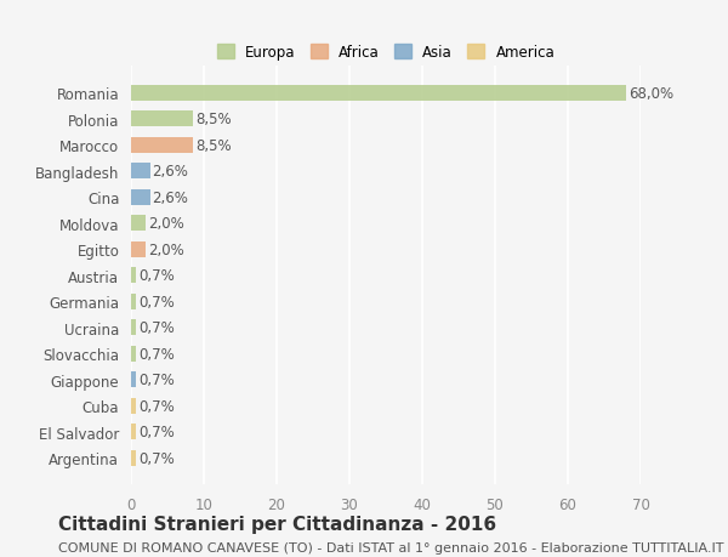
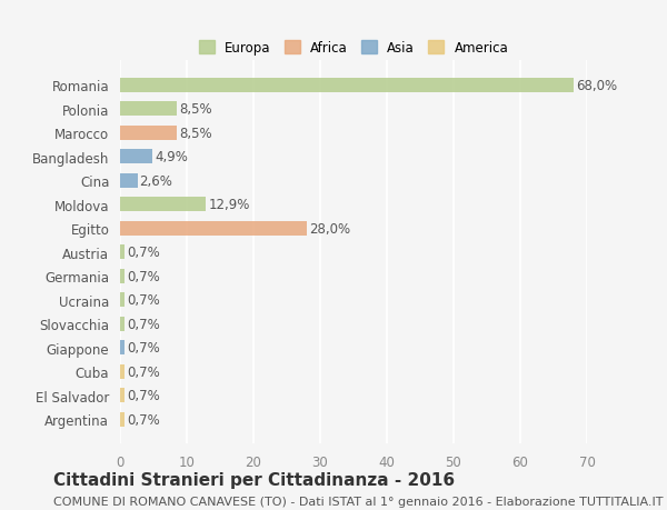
Bangladesh: 2,6% -> 4,9%
Moldova: 2,0% -> 12,9%
Egitto: 2,0% -> 28,0%
